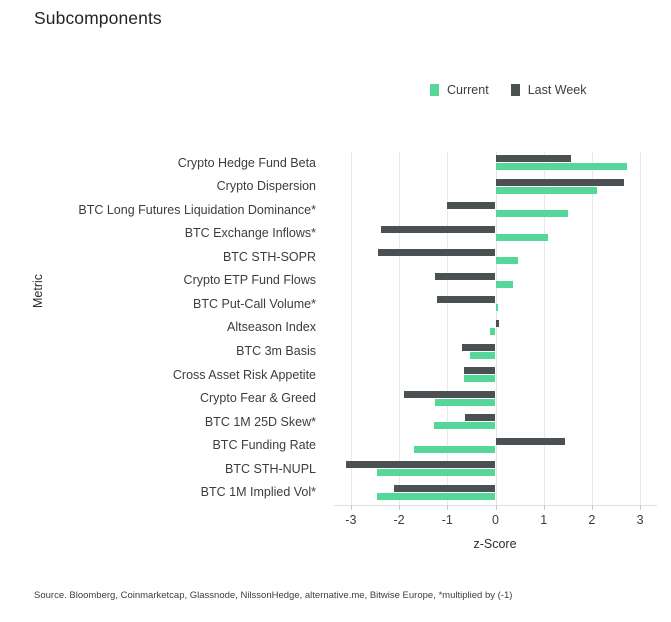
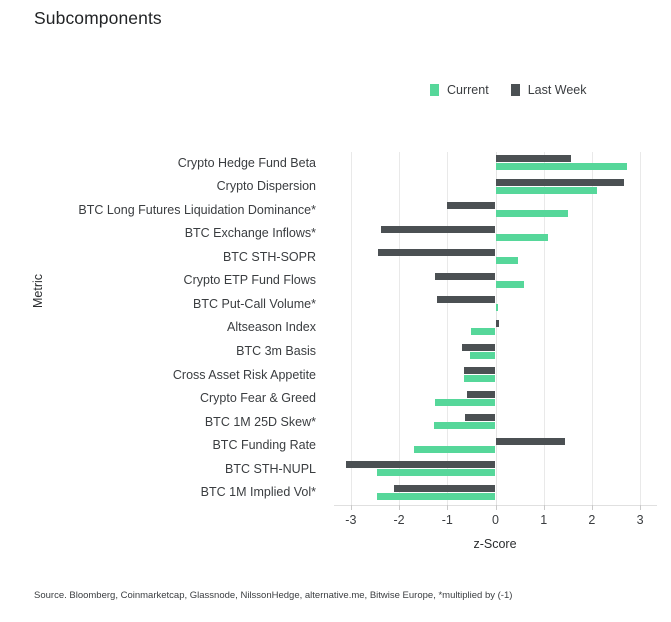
Current/Crypto ETP Fund Flows: 0.4 -> 0.6
Current/Altseason Index: -0.1 -> -0.5
Last Week/Crypto Fear & Greed: -1.9 -> -0.6
